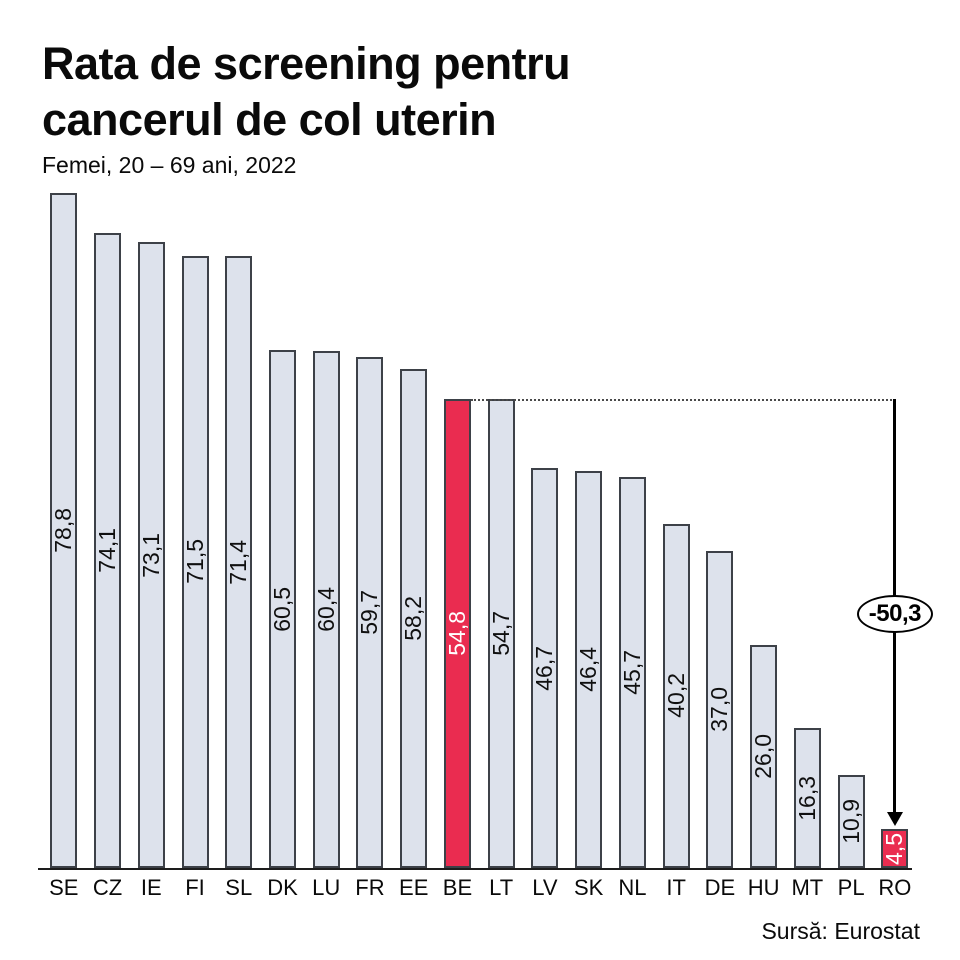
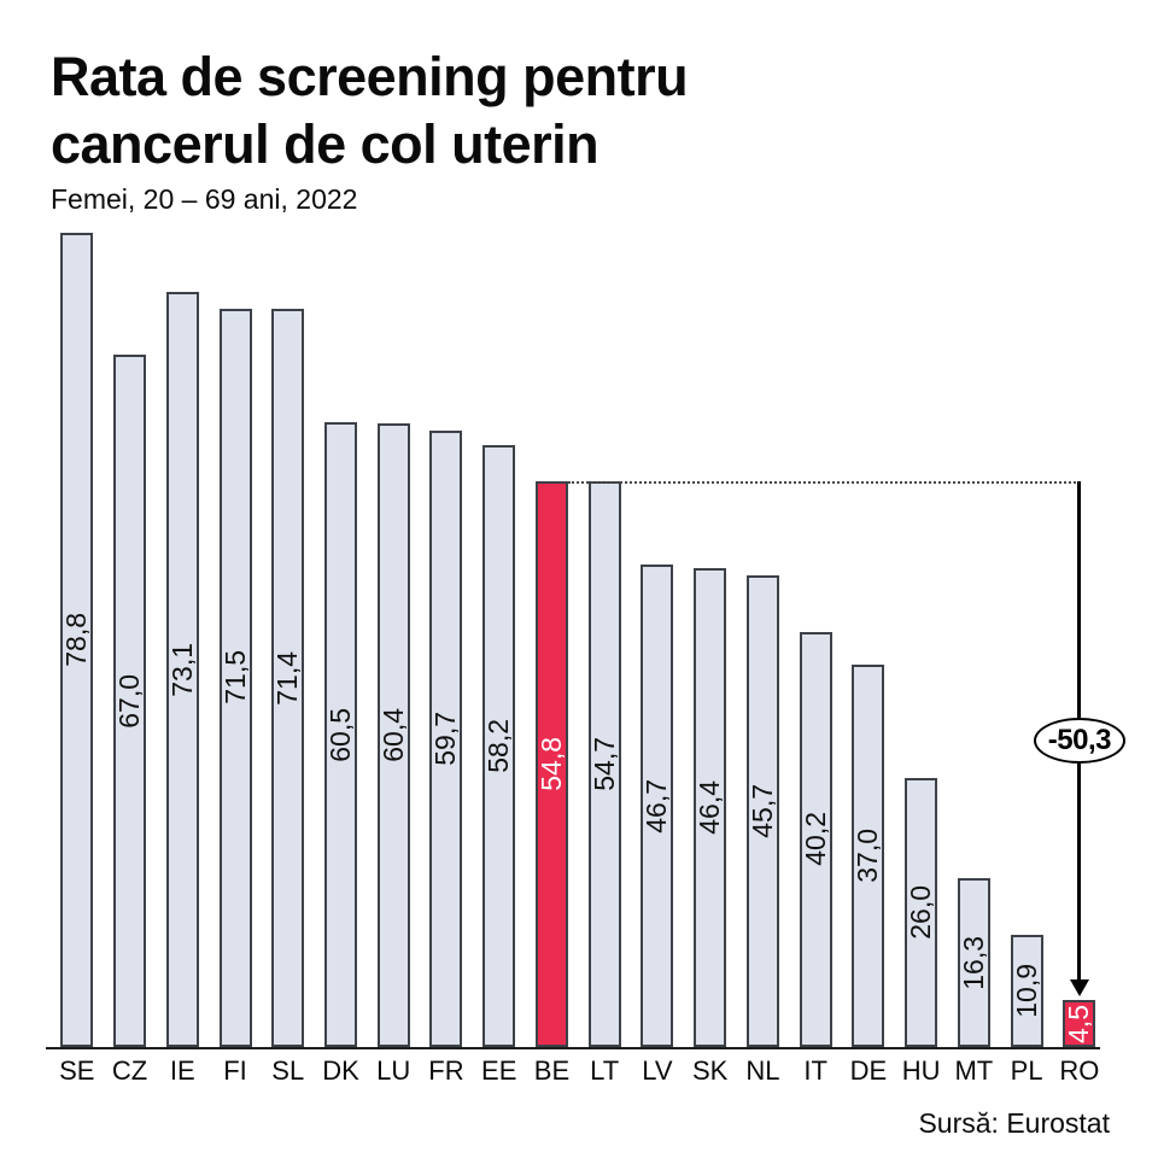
CZ: 74,1 -> 67,0
